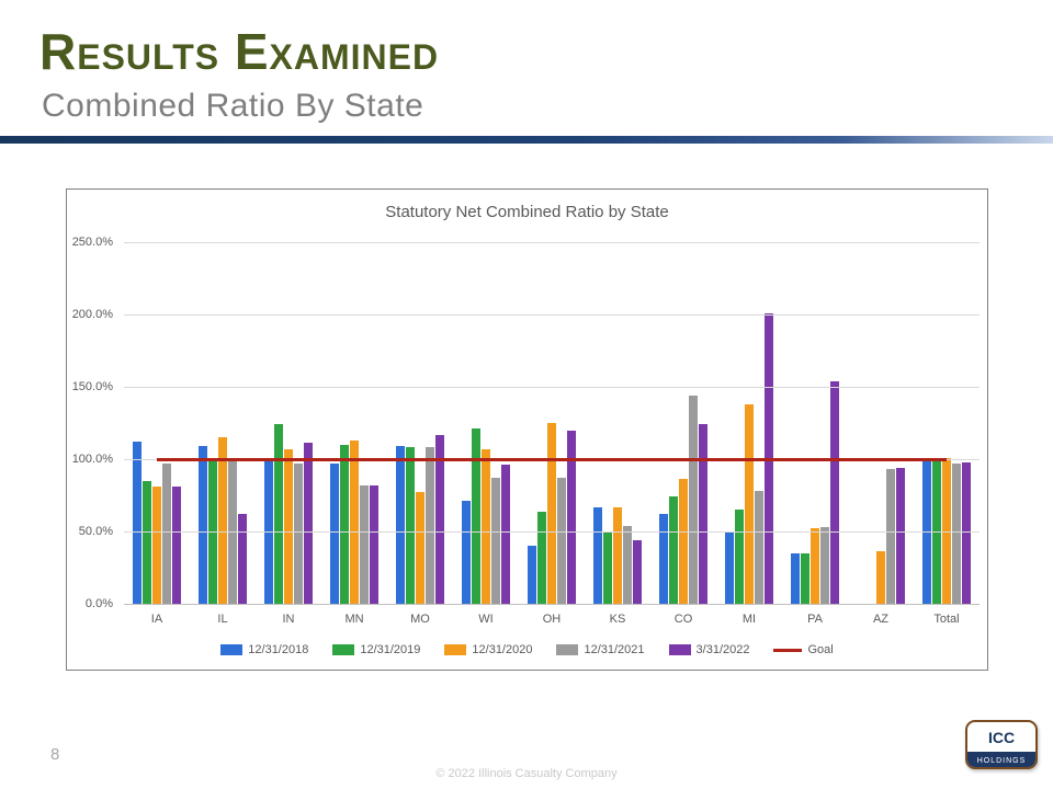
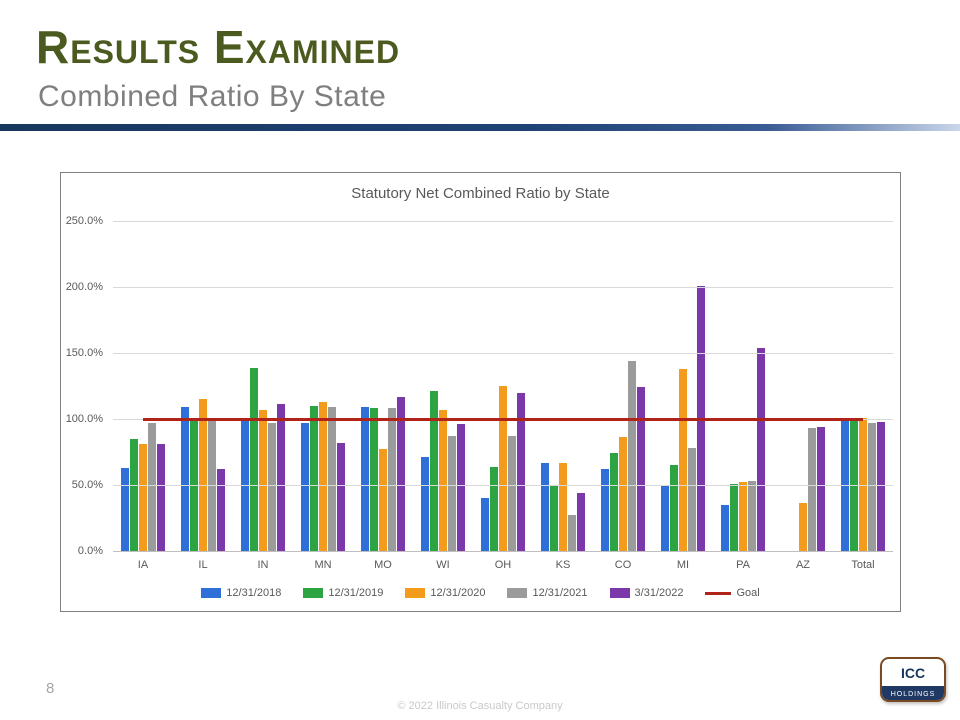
12/31/2018/IA: 112% -> 63%
12/31/2019/IN: 124% -> 139%
12/31/2021/MN: 82% -> 109%
12/31/2021/KS: 54% -> 27%
12/31/2019/PA: 35% -> 51%
